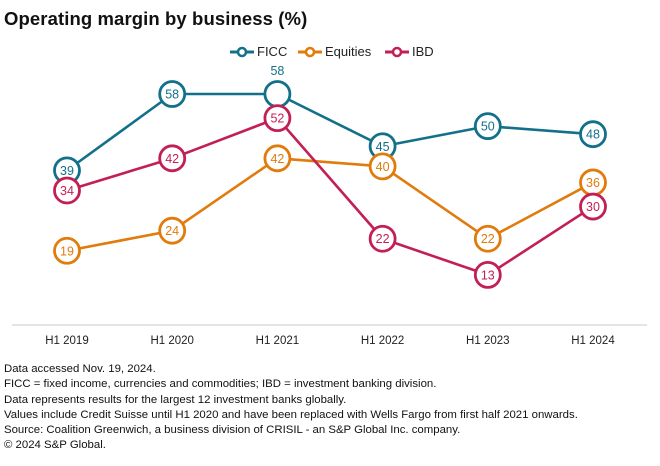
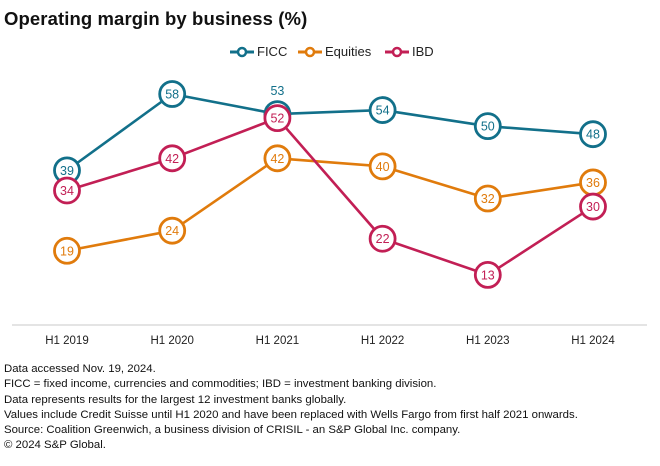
FICC/H1 2021: 58 -> 53
FICC/H1 2022: 45 -> 54
Equities/H1 2023: 22 -> 32
